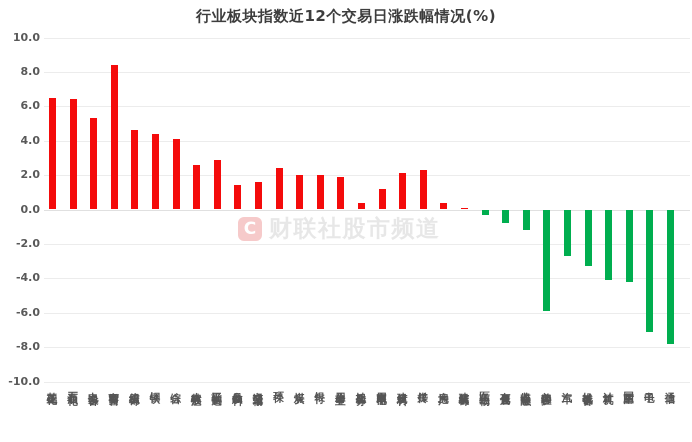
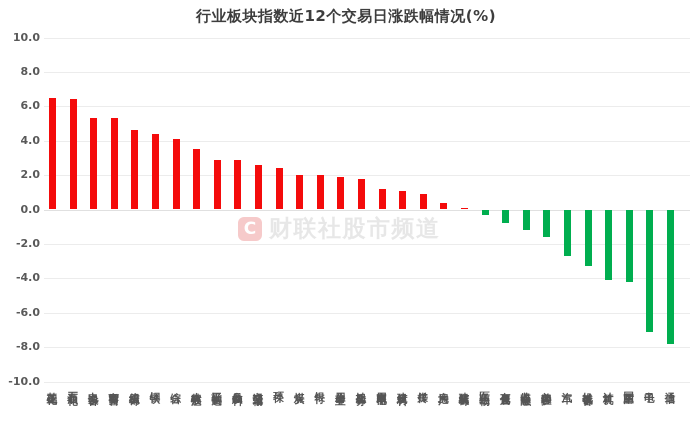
商贸零售: 8.4 -> 5.3
农林牧渔: 2.6 -> 3.5
食品饮料: 1.4 -> 2.9
交通运输: 1.6 -> 2.6
社会服务: 0.4 -> 1.8
建筑材料: 2.1 -> 1.1
传媒: 2.3 -> 0.9
美容护理: -5.9 -> -1.6
